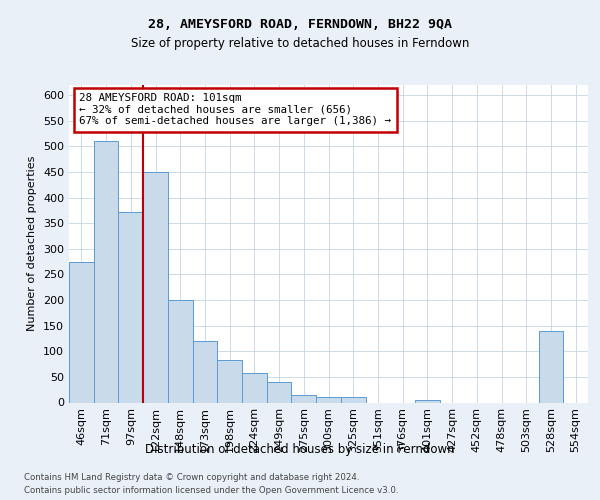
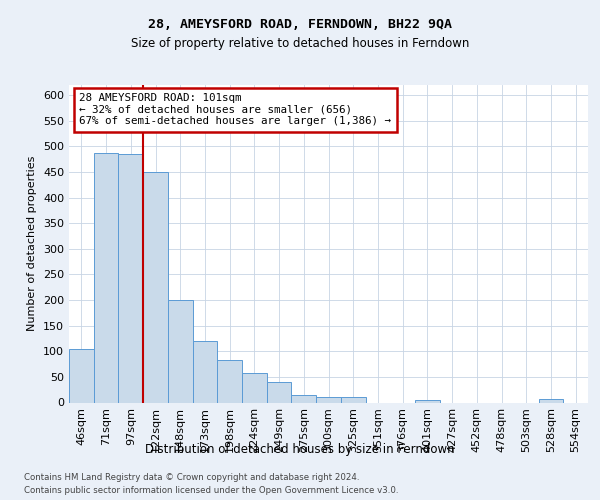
46sqm: 274 -> 105
71sqm: 510 -> 487
97sqm: 372 -> 485
528sqm: 140 -> 7
